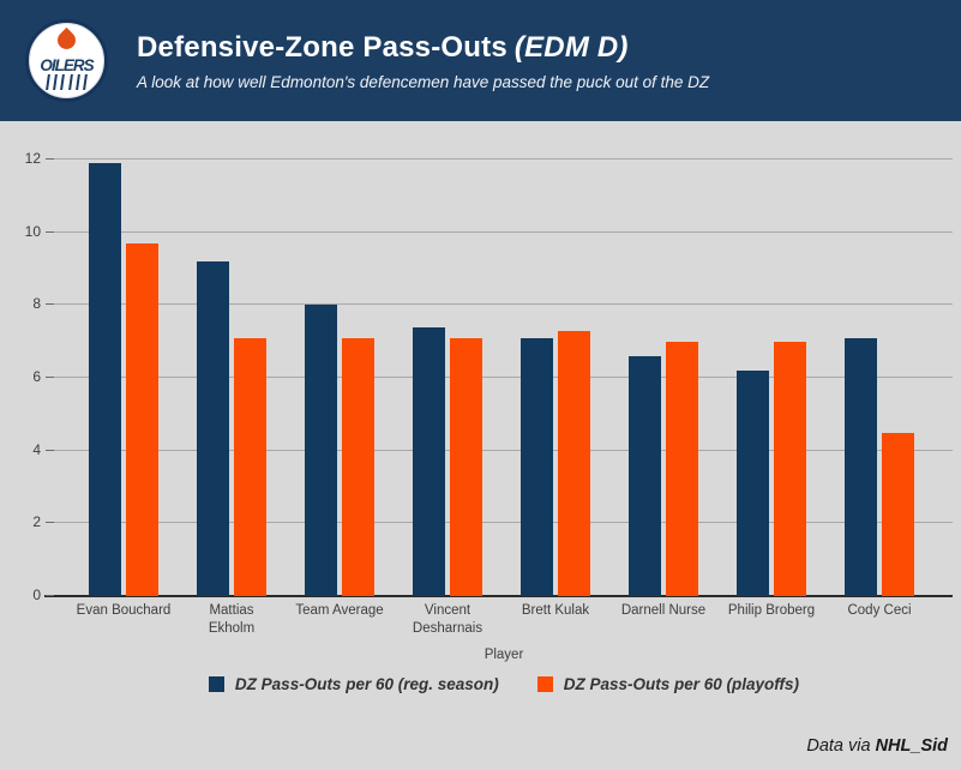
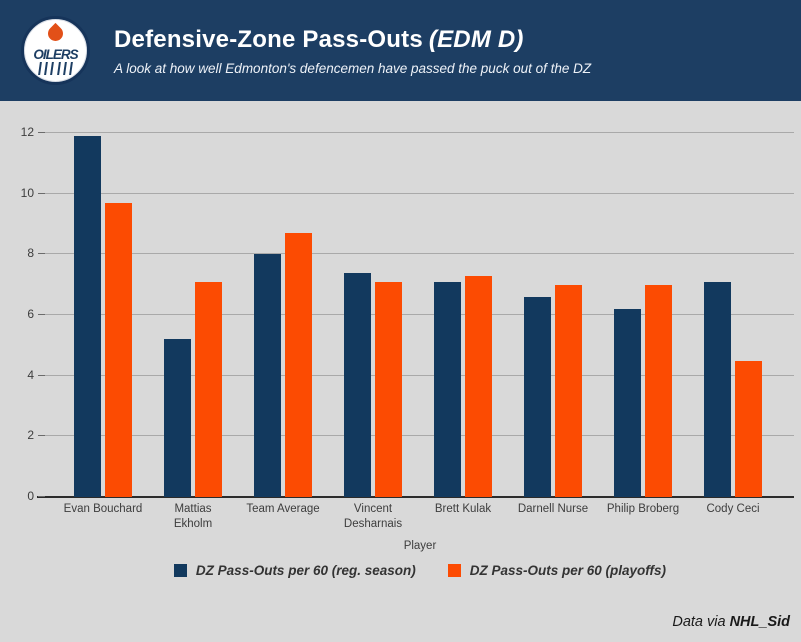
DZ Pass-Outs per 60 (reg. season)/Mattias Ekholm: 9.2 -> 5.2
DZ Pass-Outs per 60 (playoffs)/Team Average: 7.1 -> 8.7
